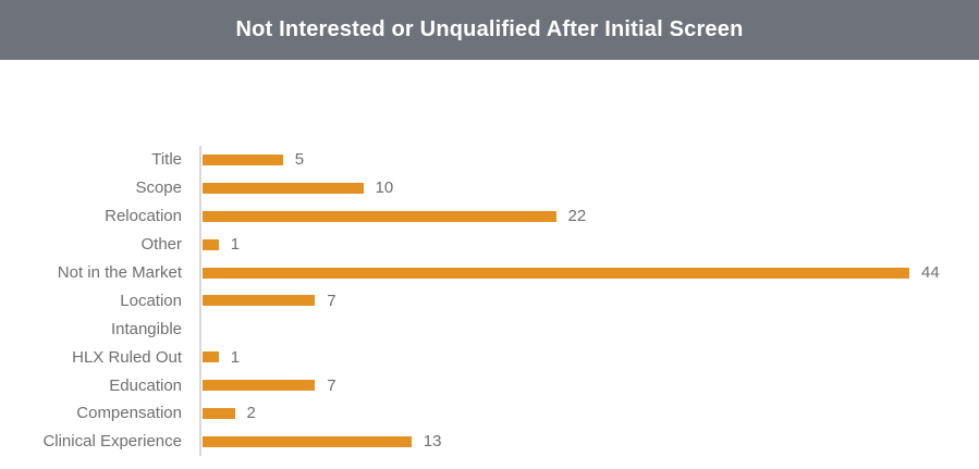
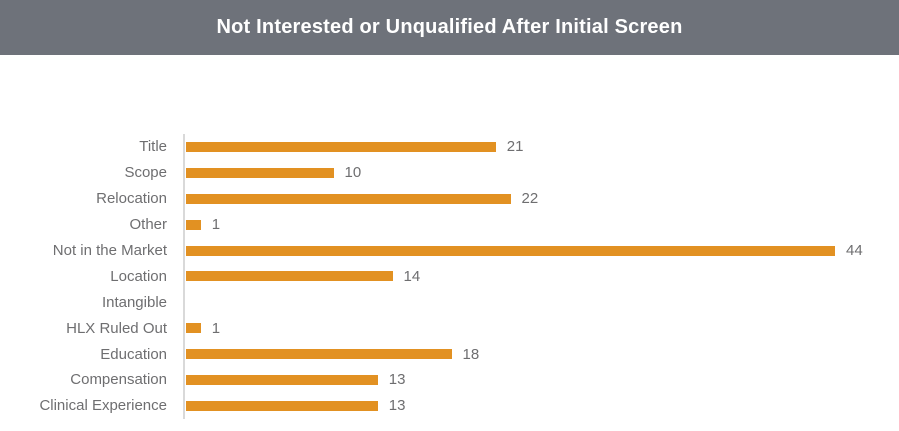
Title: 5 -> 21
Location: 7 -> 14
Education: 7 -> 18
Compensation: 2 -> 13
